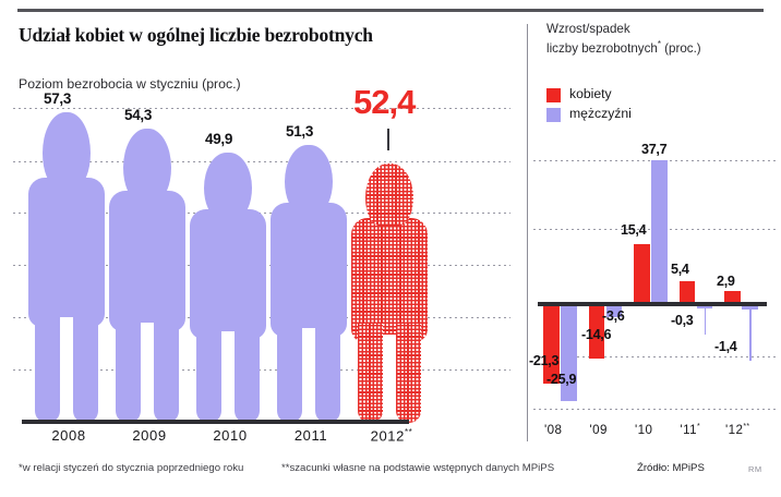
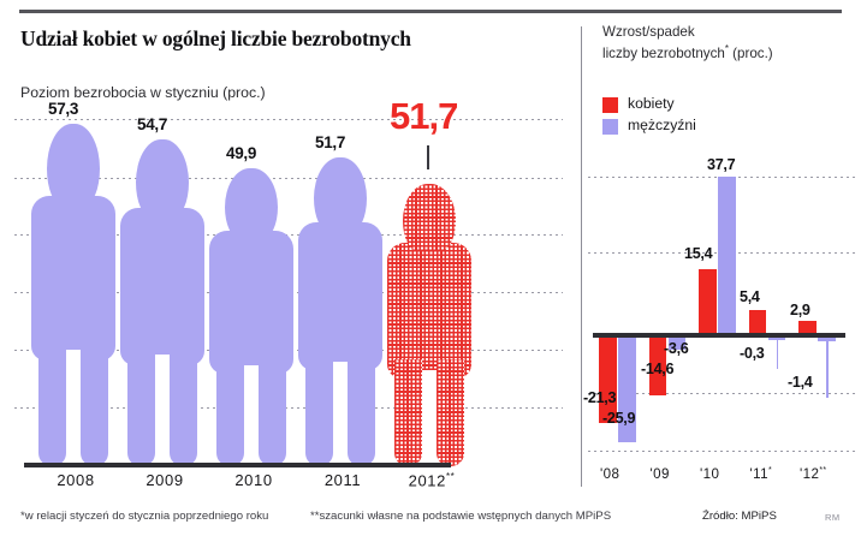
Poziom bezrobocia w styczniu (proc.)/2009: 54,3 -> 54,7
Poziom bezrobocia w styczniu (proc.)/2011: 51,3 -> 51,7
Poziom bezrobocia w styczniu (proc.)/2012**: 52,4 -> 51,7
